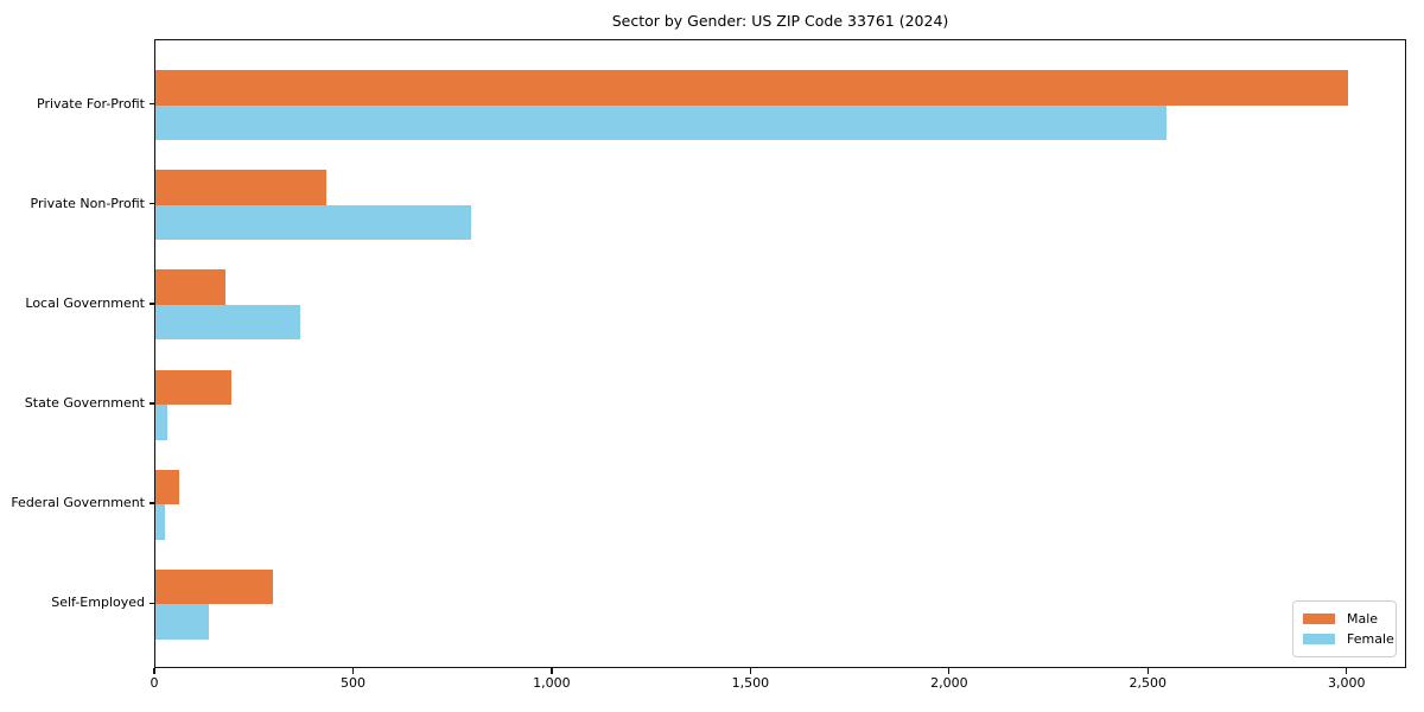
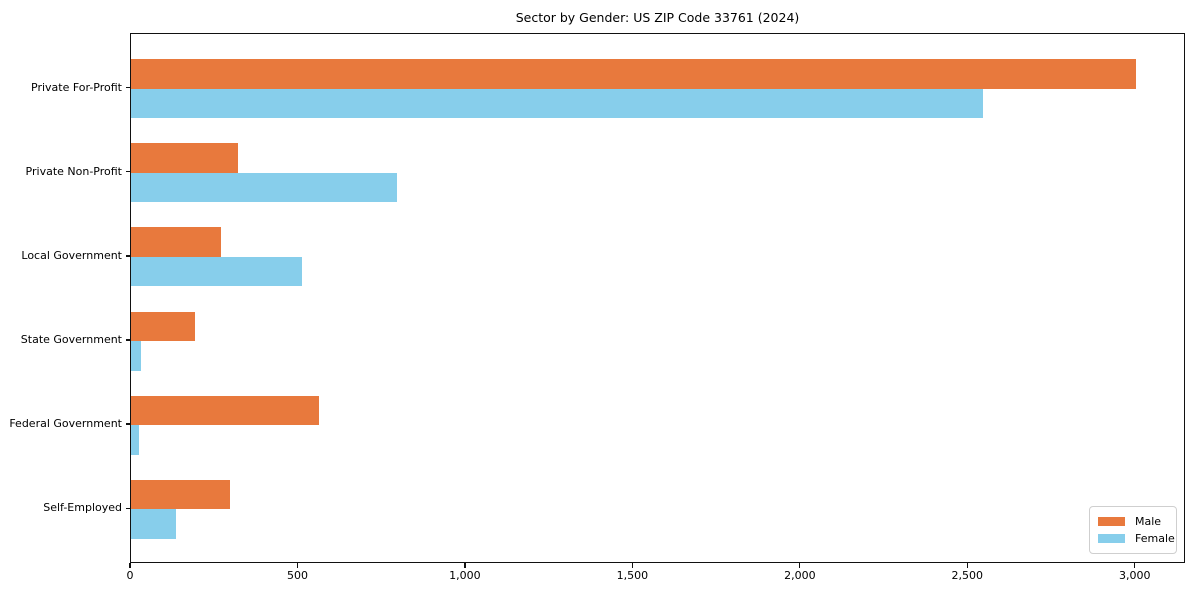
Male/Private Non-Profit: 430 -> 320
Male/Local Government: 180 -> 270
Female/Local Government: 360 -> 510
Male/Federal Government: 60 -> 560
